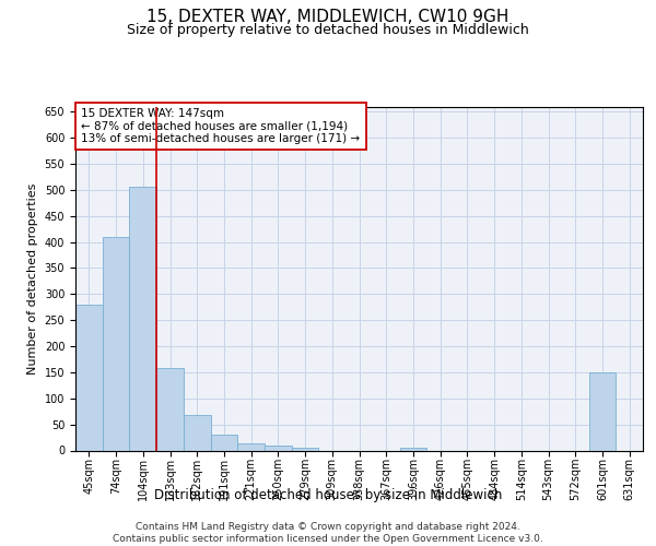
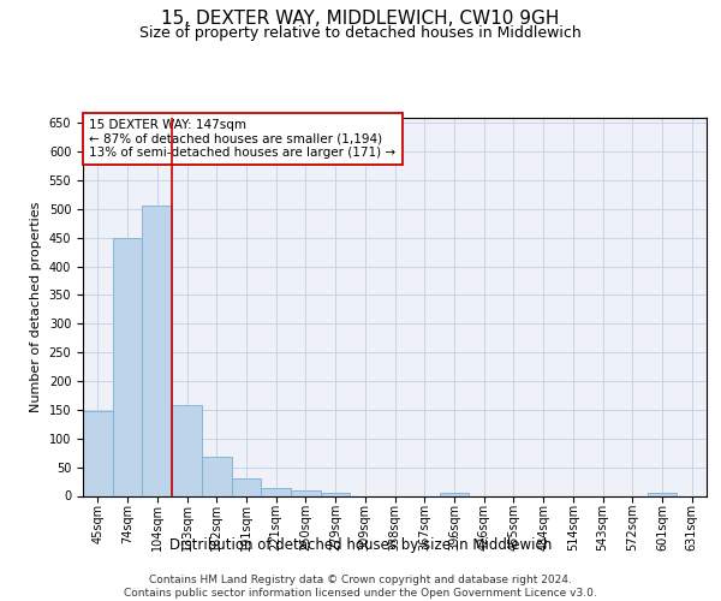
45sqm: 280 -> 148
74sqm: 410 -> 449
601sqm: 150 -> 5
